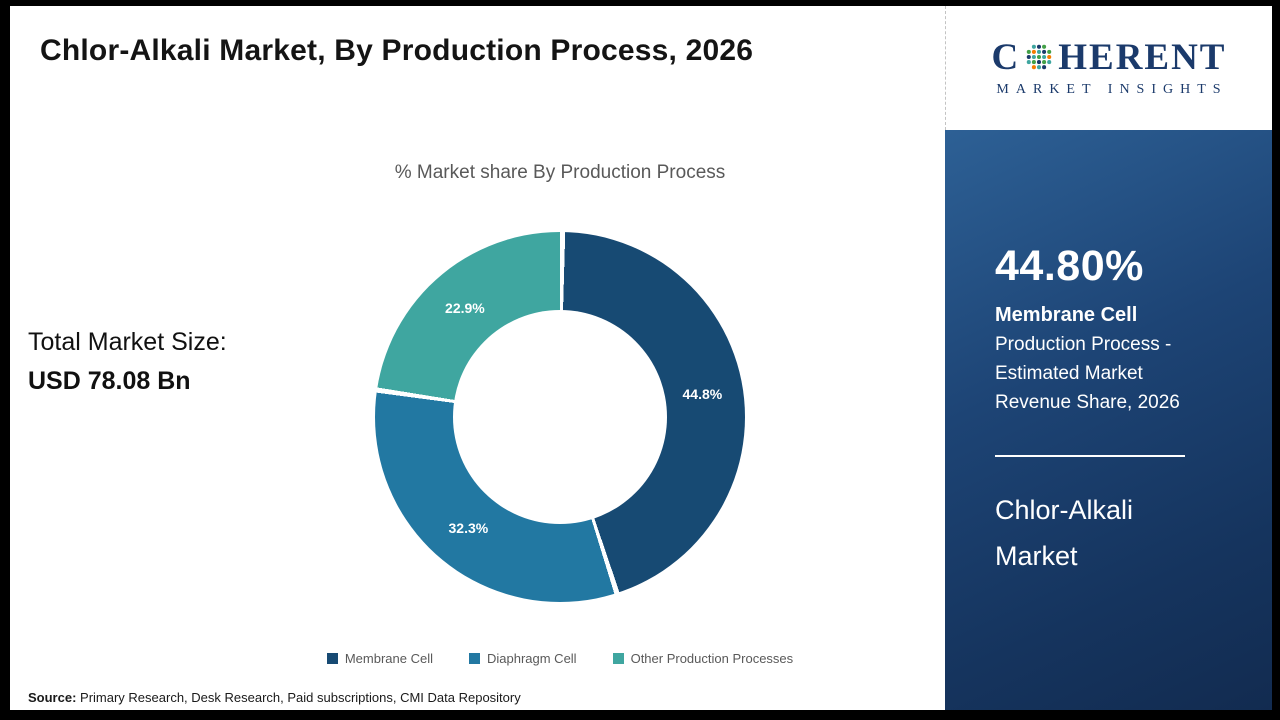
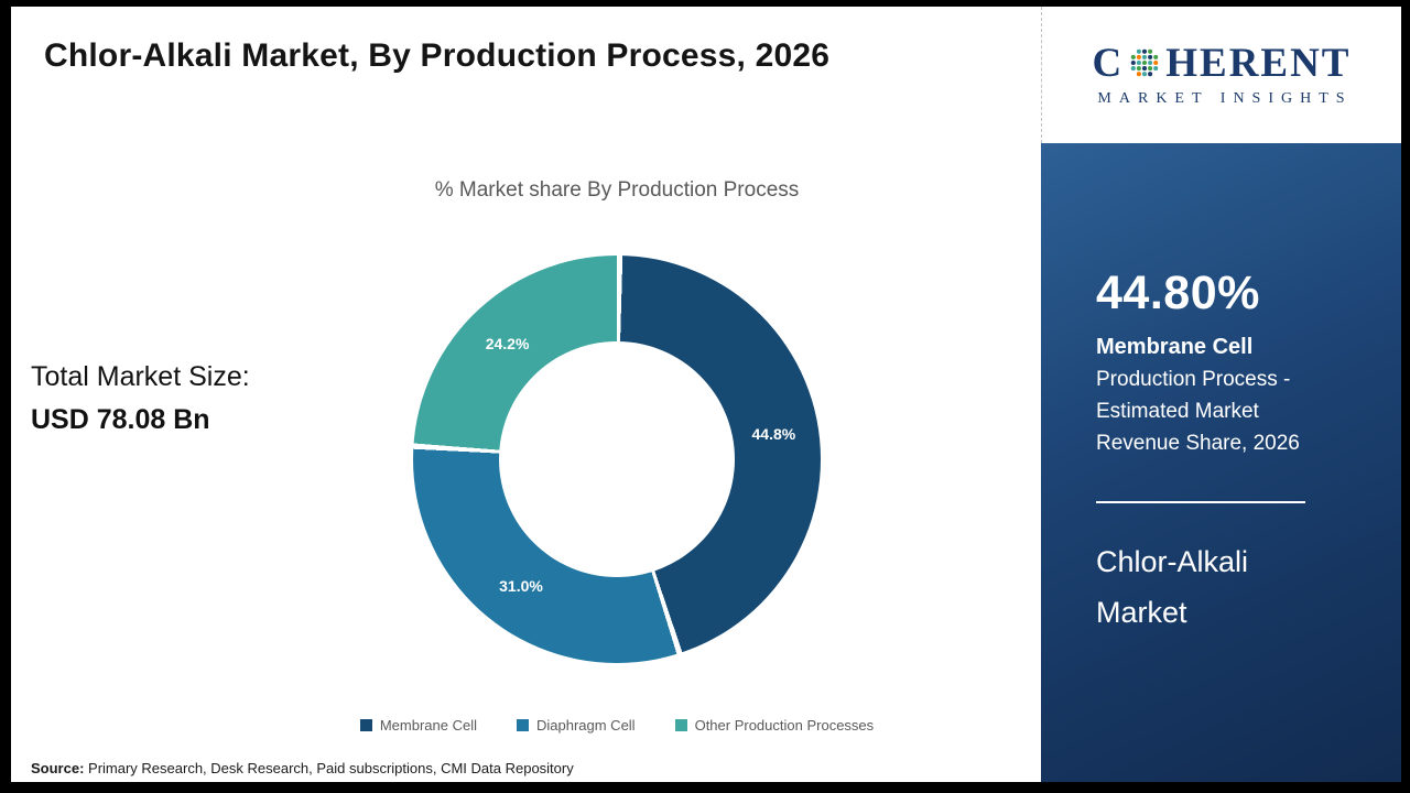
Diaphragm Cell: 32.3% -> 31.0%
Other Production Processes: 22.9% -> 24.2%
